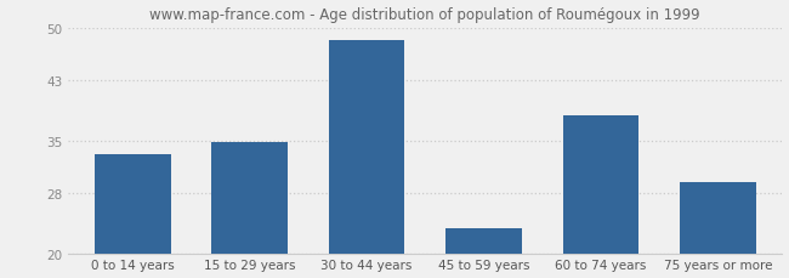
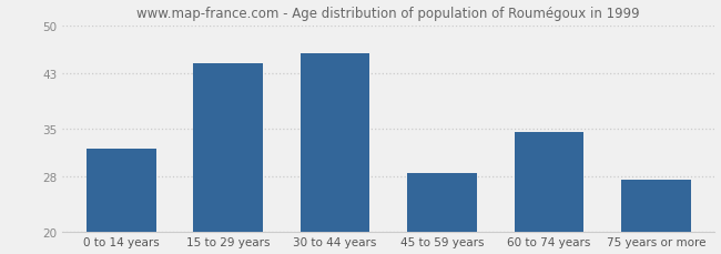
0 to 14 years: 33.2 -> 32.0
15 to 29 years: 34.8 -> 44.5
30 to 44 years: 48.4 -> 46.0
45 to 59 years: 23.4 -> 28.5
60 to 74 years: 38.4 -> 34.5
75 years or more: 29.4 -> 27.5
